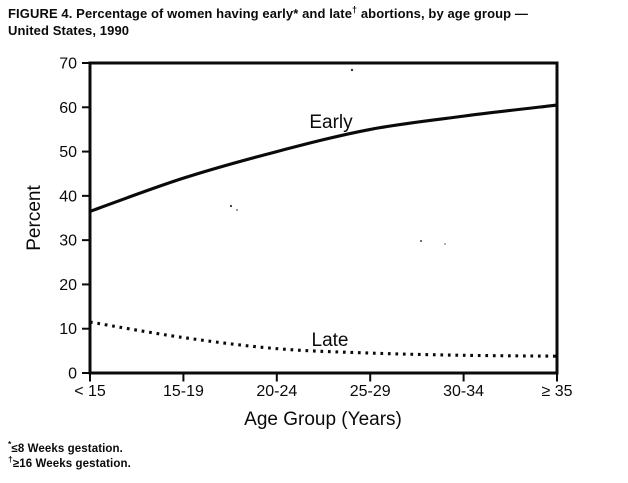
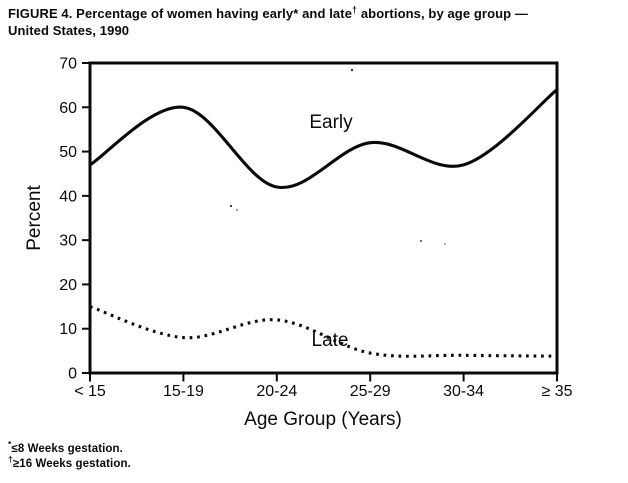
Early/< 15: 36 -> 47
Late/< 15: 12 -> 15
Early/15-19: 44 -> 60
Early/20-24: 50 -> 42
Late/20-24: 6 -> 12
Early/25-29: 55 -> 52
Early/30-34: 58 -> 47
Early/≥ 35: 60 -> 64
